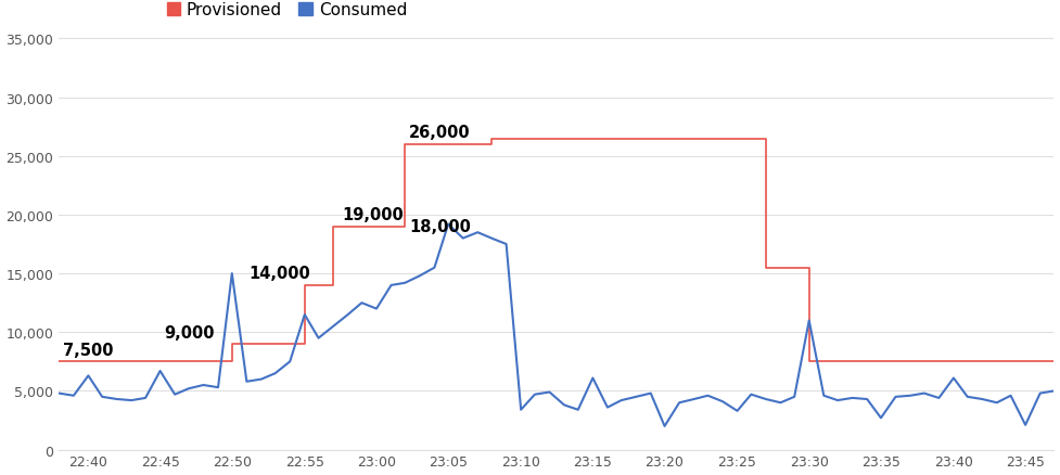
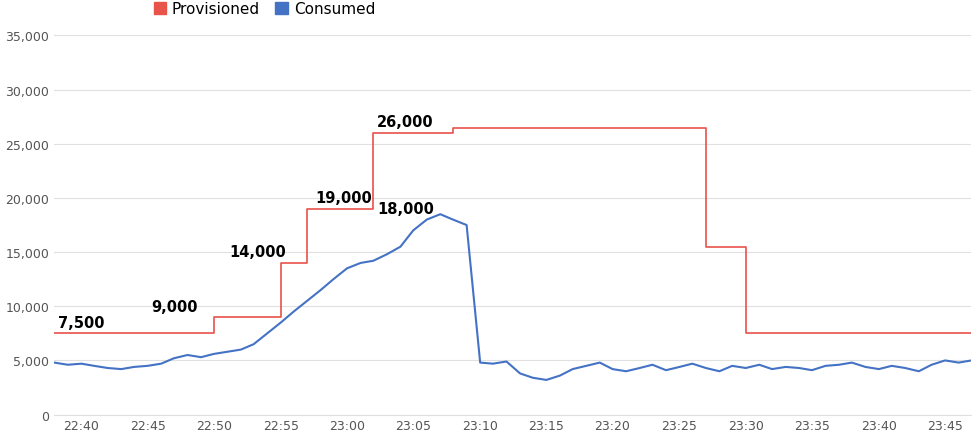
Consumed/22:40: 6,300 -> 4,700
Consumed/22:45: 6,700 -> 4,500
Consumed/22:50: 15,000 -> 5,600
Consumed/22:55: 11,500 -> 8,500
Consumed/23:00: 12,000 -> 13,500
Consumed/23:05: 19,200 -> 17,000
Consumed/23:10: 3,400 -> 4,800
Consumed/23:15: 6,100 -> 3,200
Consumed/23:20: 2,000 -> 4,200
Consumed/23:25: 3,300 -> 4,400
Consumed/23:30: 11,000 -> 4,300
Consumed/23:35: 2,700 -> 4,100
Consumed/23:40: 6,100 -> 4,200
Consumed/23:45: 2,100 -> 5,000
